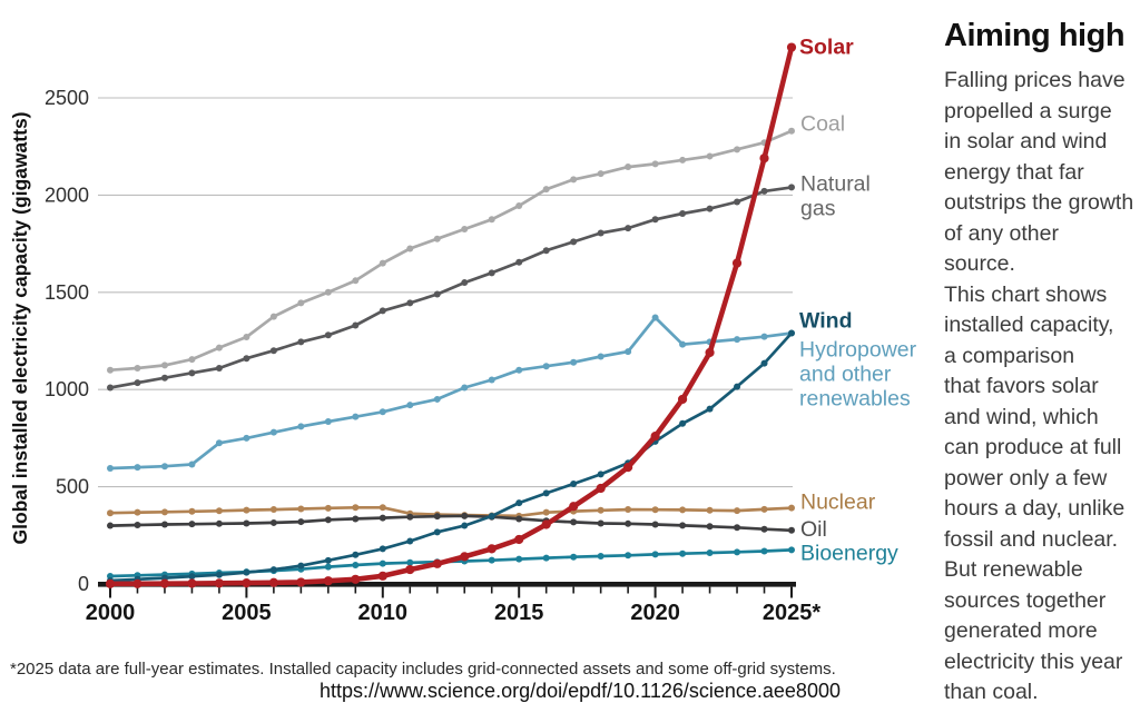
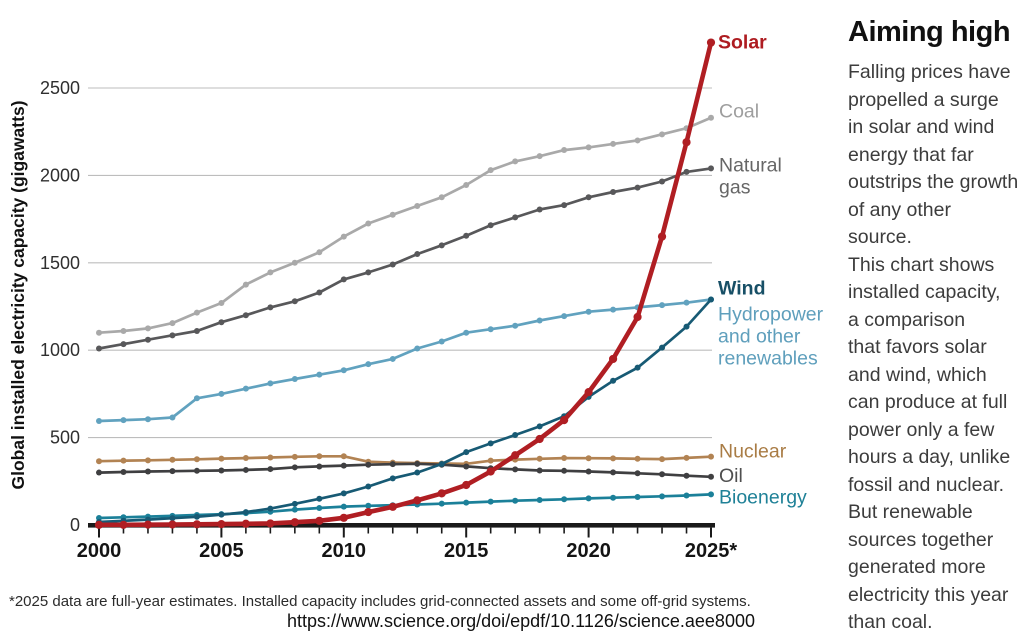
Hydropower and other renewables/2020: 1370 -> 1220
